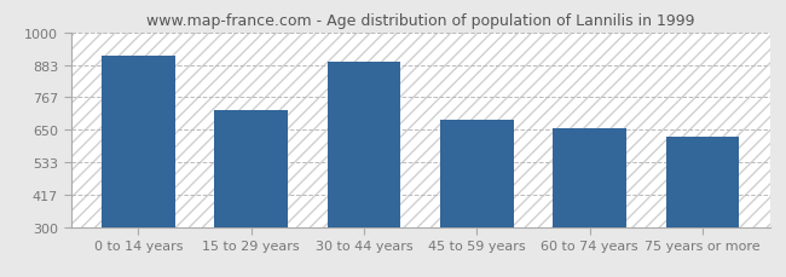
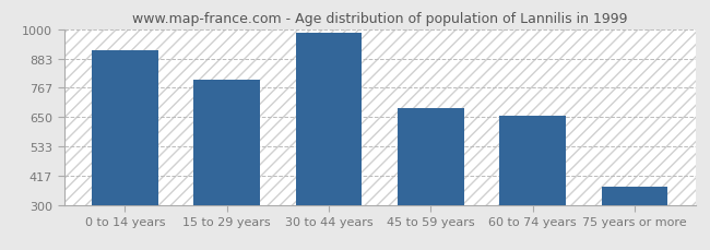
15 to 29 years: 720 -> 800
30 to 44 years: 895 -> 985
75 years or more: 625 -> 373
